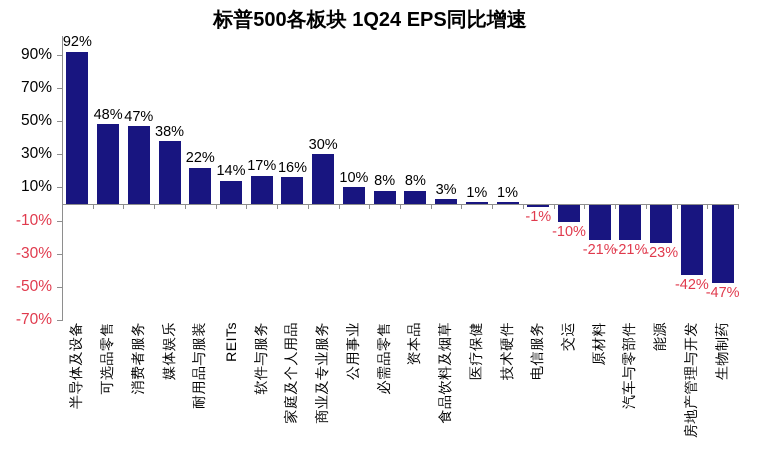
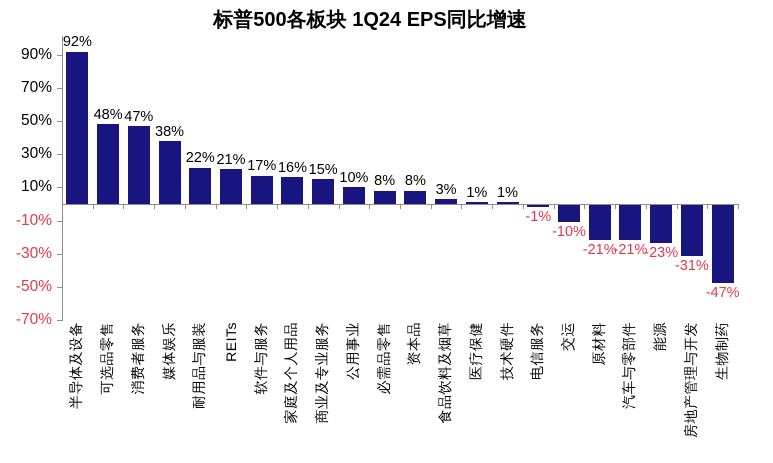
REITs: 14% -> 21%
商业及专业服务: 30% -> 15%
房地产管理与开发: -42% -> -31%
